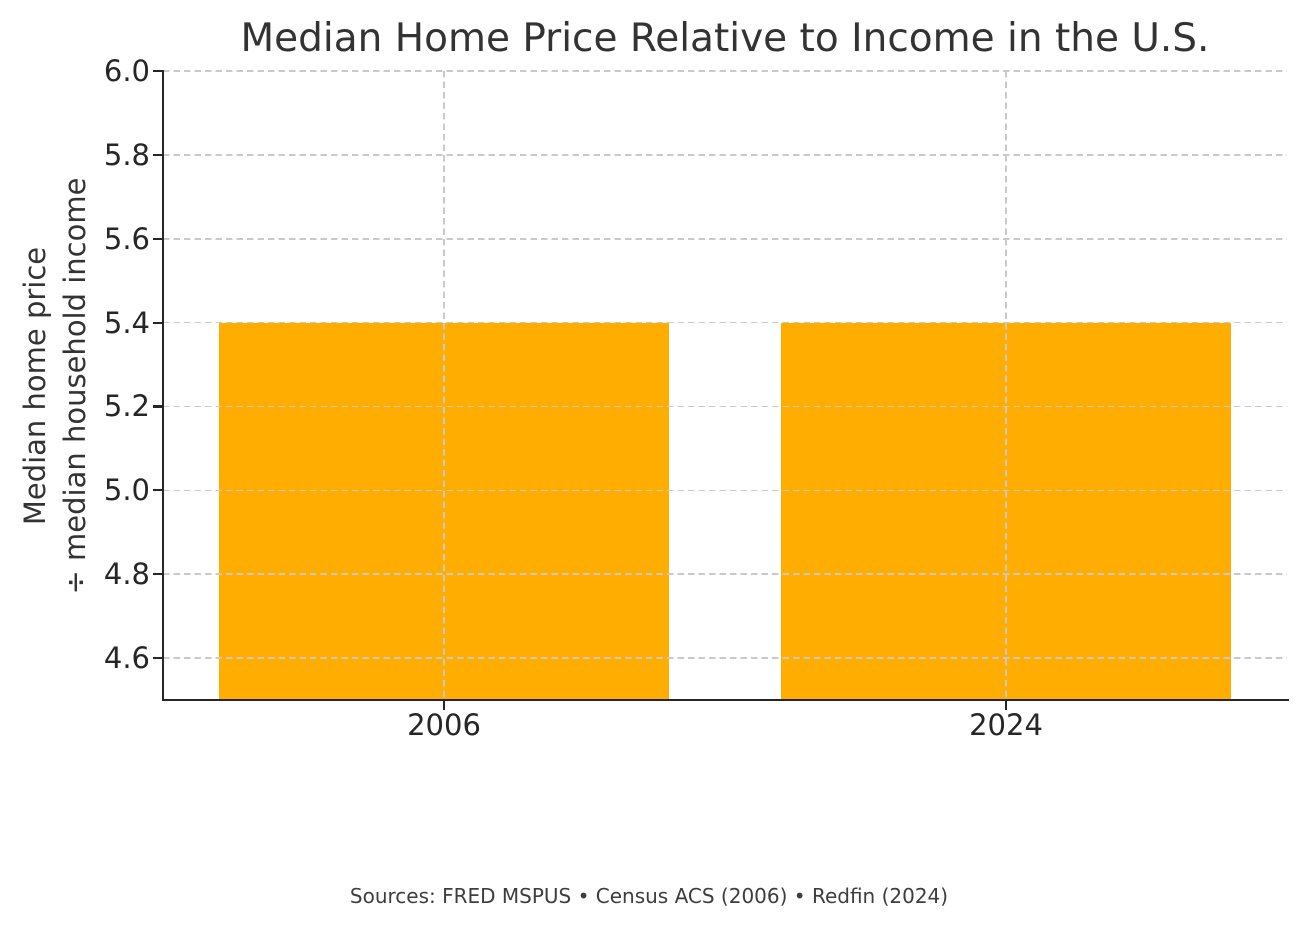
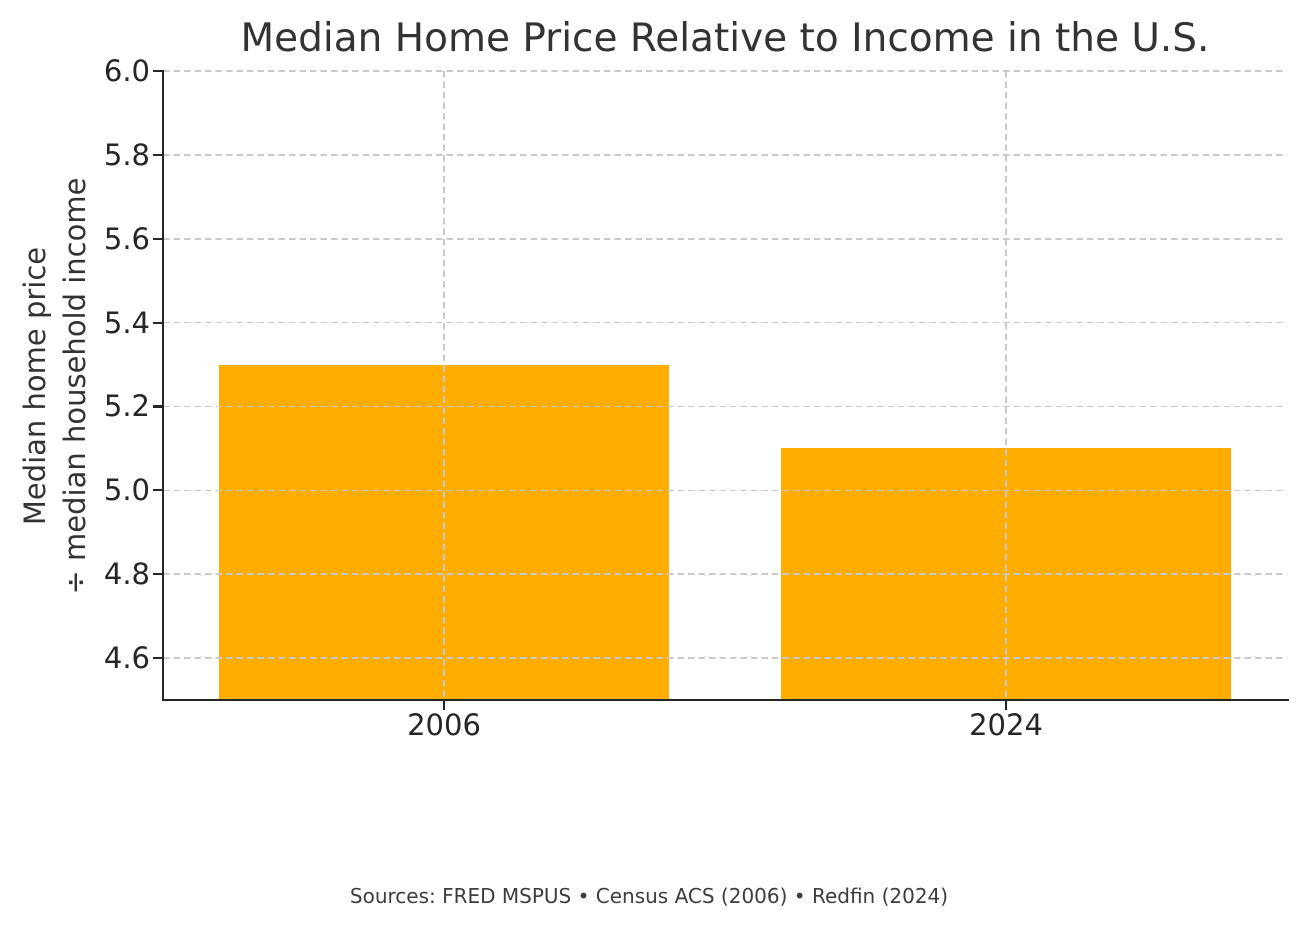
2006: 5.4 -> 5.3
2024: 5.4 -> 5.1
